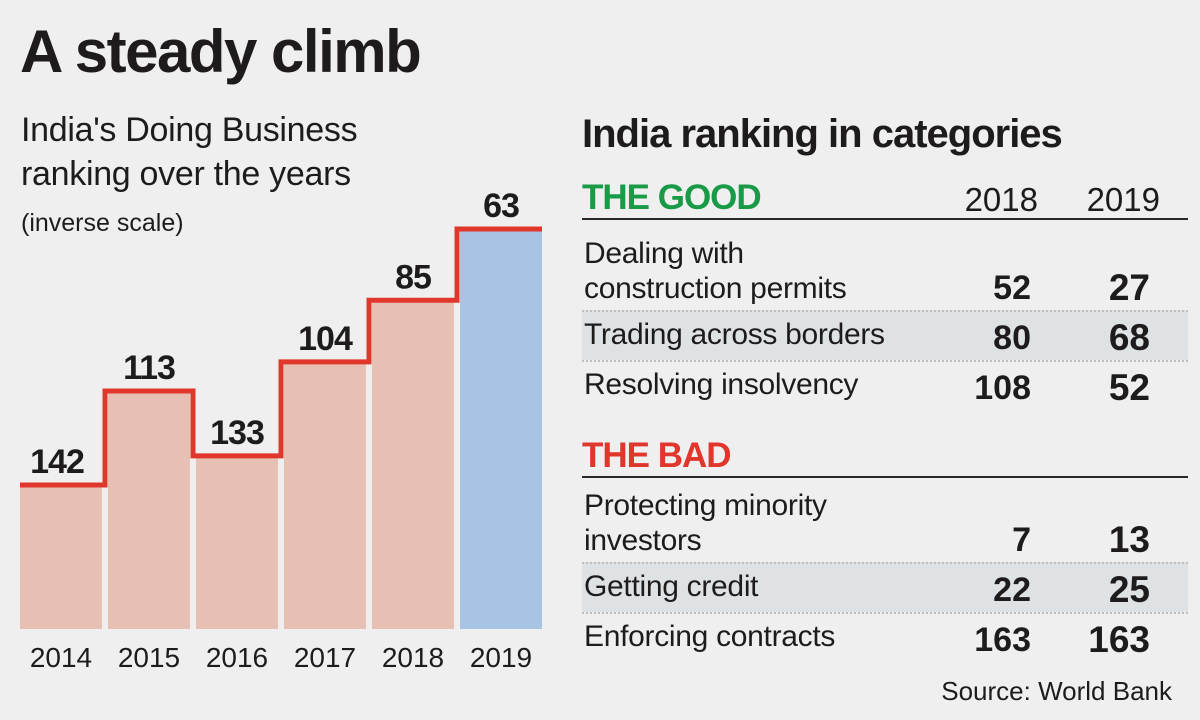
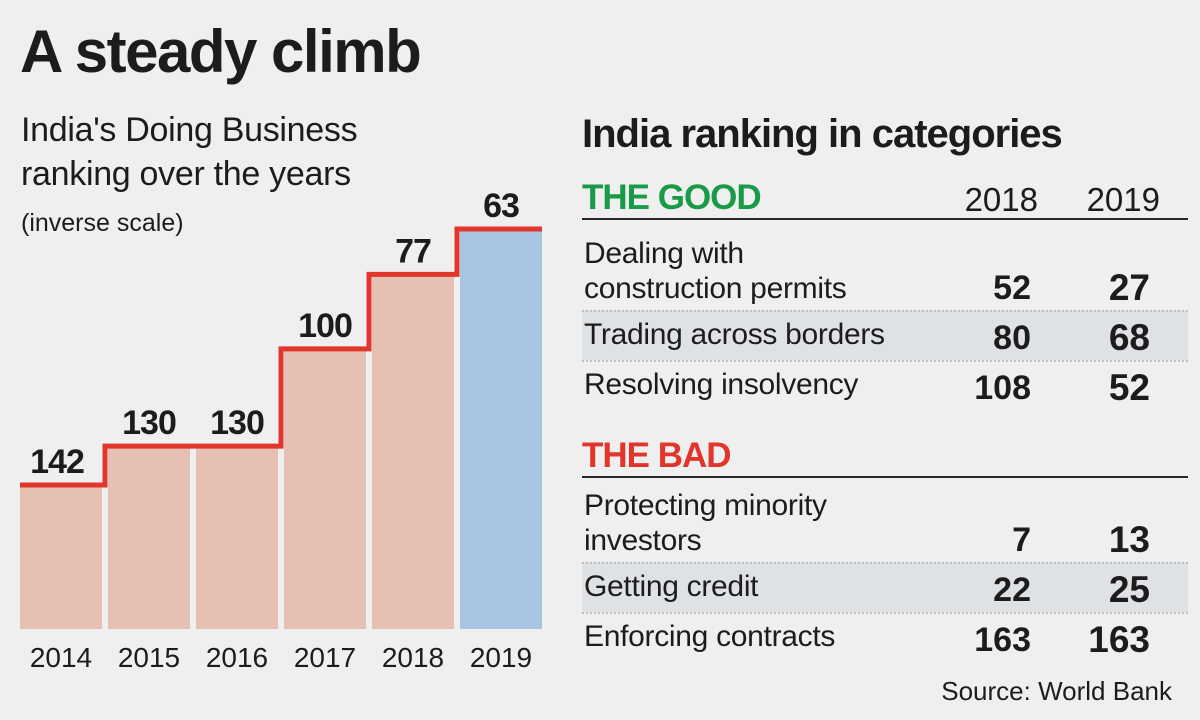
2015: 113 -> 130
2016: 133 -> 130
2017: 104 -> 100
2018: 85 -> 77
